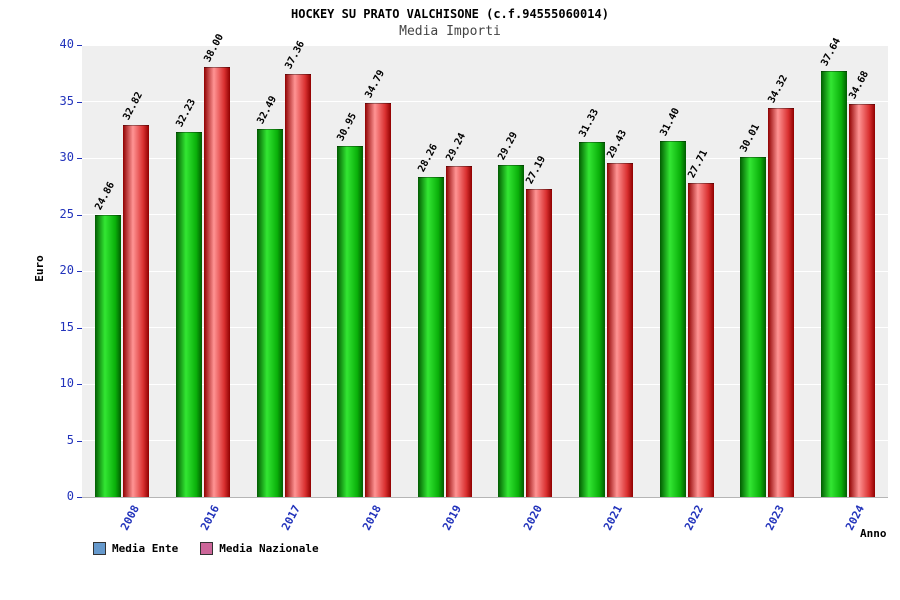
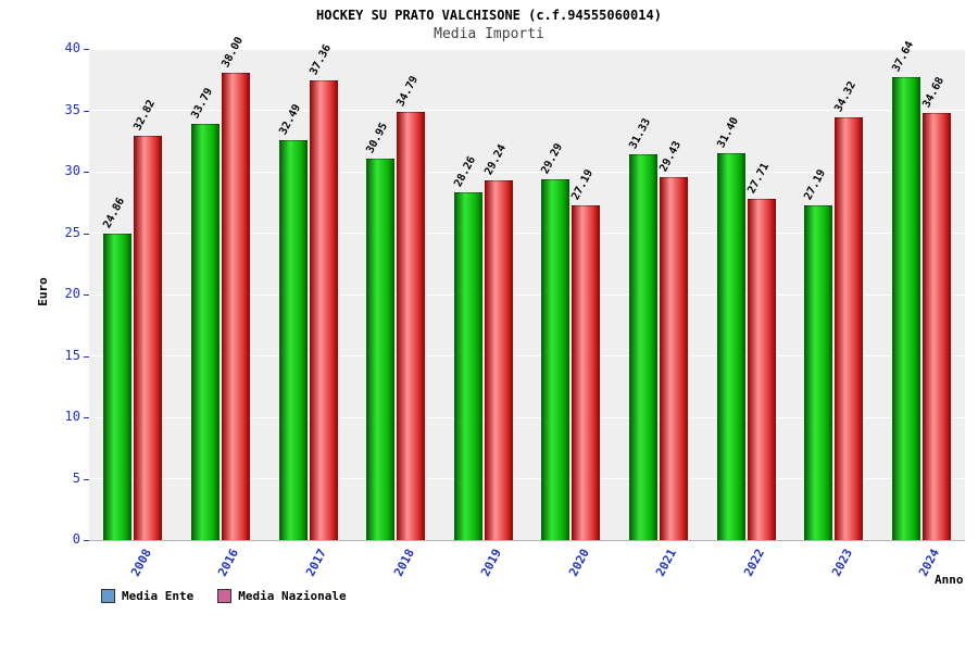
Media Ente/2016: 32.23 -> 33.79
Media Ente/2023: 30.01 -> 27.19
